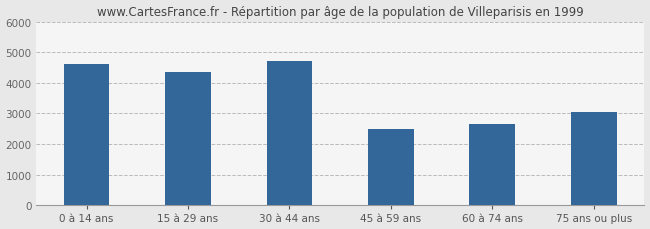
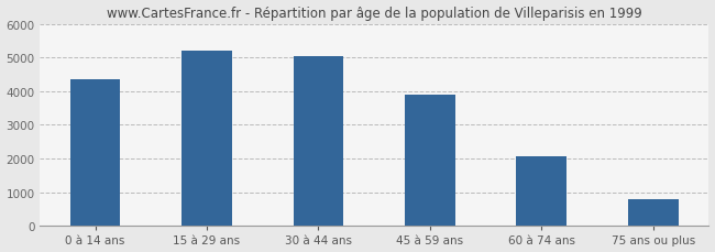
0 à 14 ans: 4600 -> 4350
15 à 29 ans: 4350 -> 5200
30 à 44 ans: 4700 -> 5050
45 à 59 ans: 2500 -> 3880
60 à 74 ans: 2650 -> 2050
75 ans ou plus: 3050 -> 780
